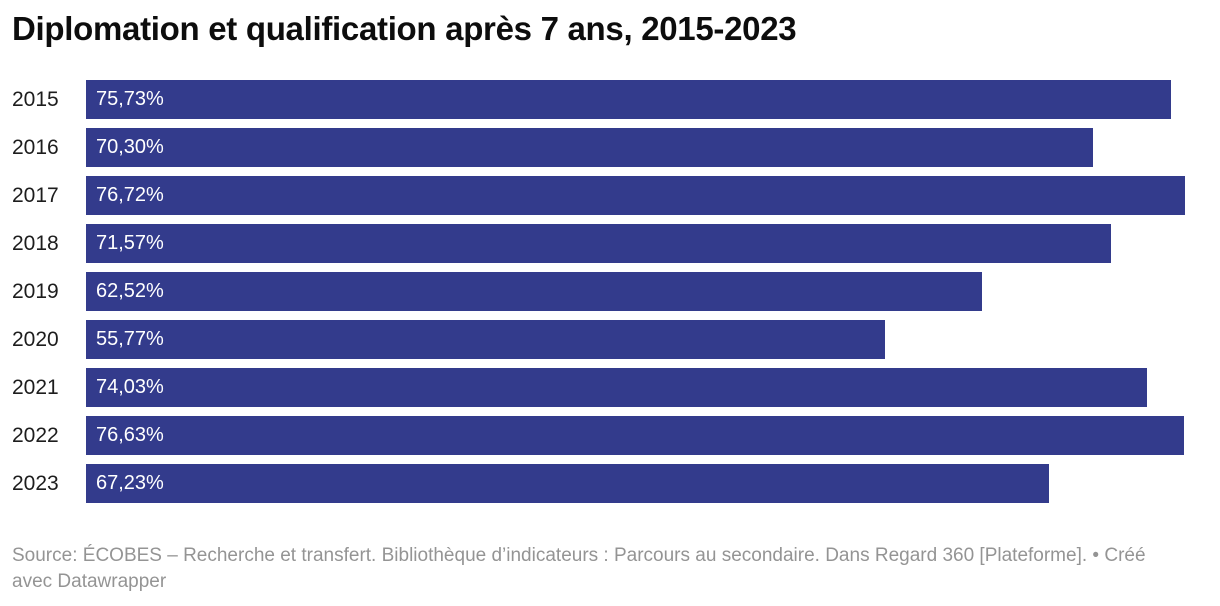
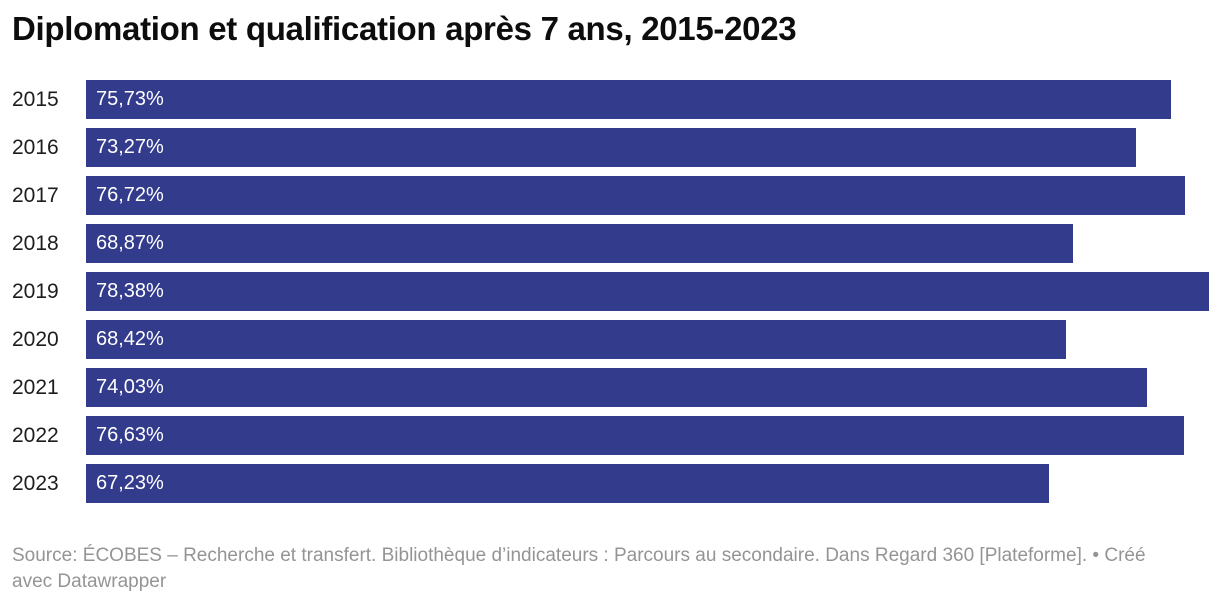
2016: 70,30% -> 73,27%
2018: 71,57% -> 68,87%
2019: 62,52% -> 78,38%
2020: 55,77% -> 68,42%
